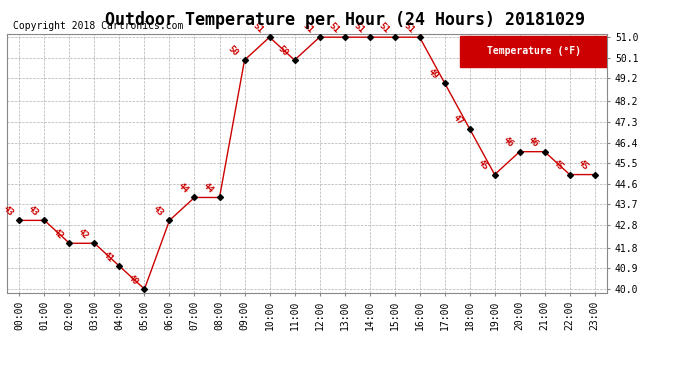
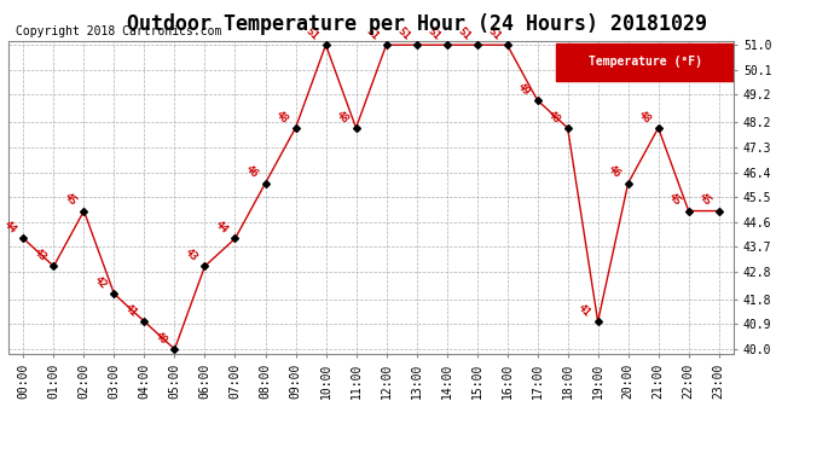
00:00: 43 -> 44
02:00: 42 -> 45
08:00: 44 -> 46
09:00: 50 -> 48
11:00: 50 -> 48
18:00: 47 -> 48
19:00: 45 -> 41
21:00: 46 -> 48
